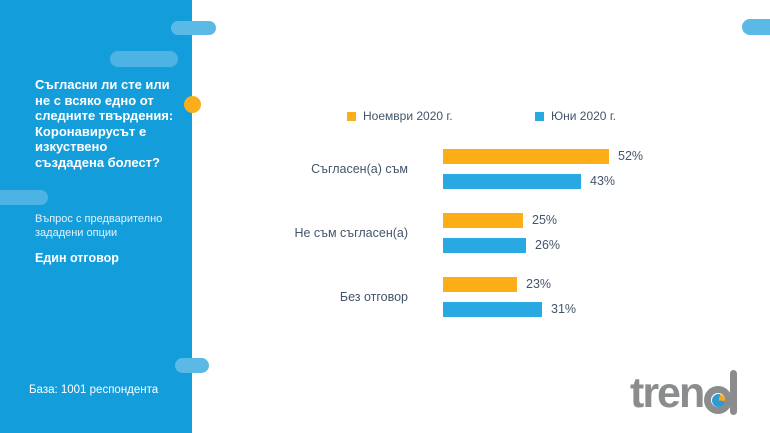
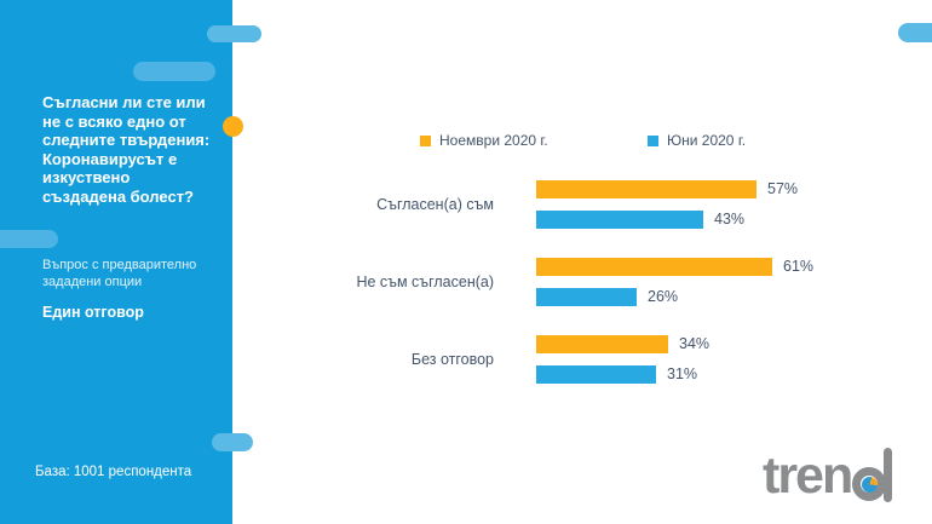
Ноември 2020 г./Съгласен(а) съм: 52% -> 57%
Ноември 2020 г./Не съм съгласен(а): 25% -> 61%
Ноември 2020 г./Без отговор: 23% -> 34%
